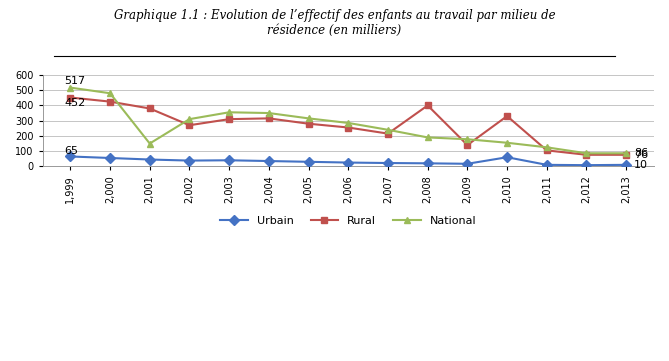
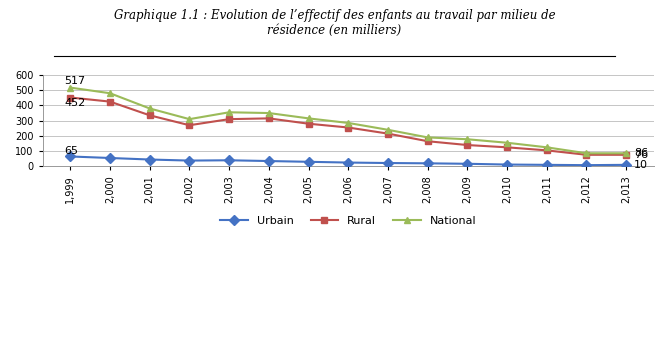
Rural/2,001: 380 -> 340
National/2,001: 150 -> 380
Rural/2,008: 400 -> 160
Urbain/2,010: 60 -> 10
Rural/2,010: 330 -> 120
